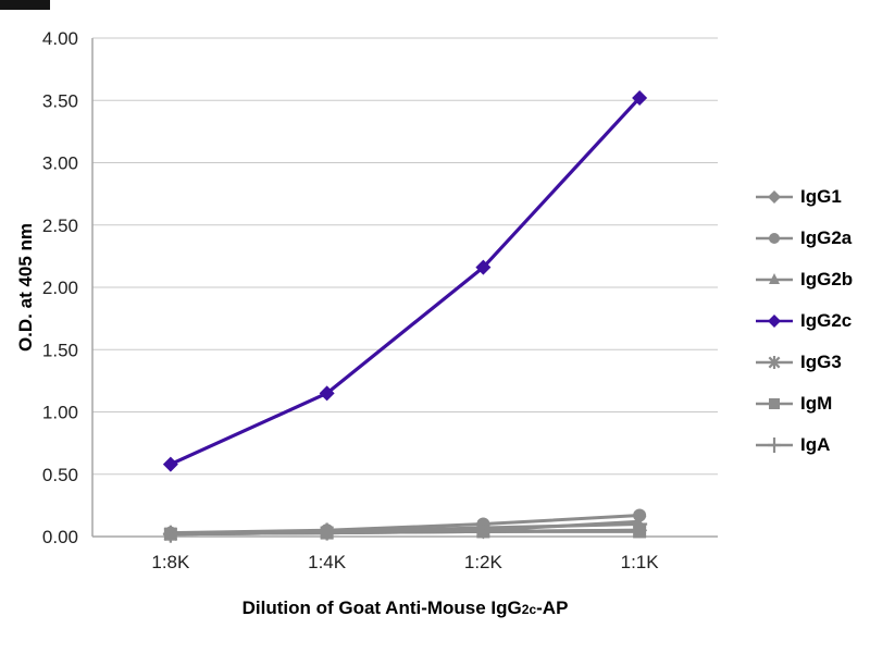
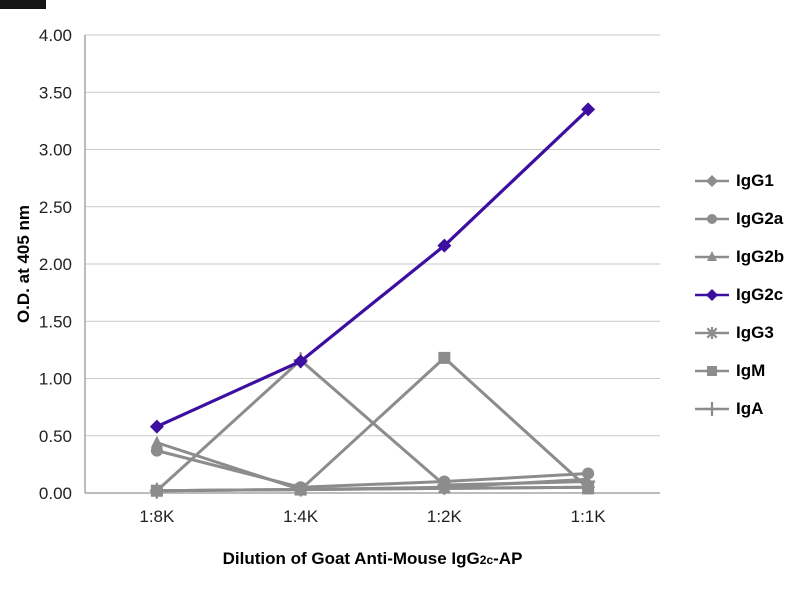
IgG2a/1:8K: 0.03 -> 0.37
IgG2b/1:8K: 0.02 -> 0.44
IgA/1:4K: 0.04 -> 1.16
IgM/1:2K: 0.04 -> 1.18
IgG2c/1:1K: 3.52 -> 3.35
